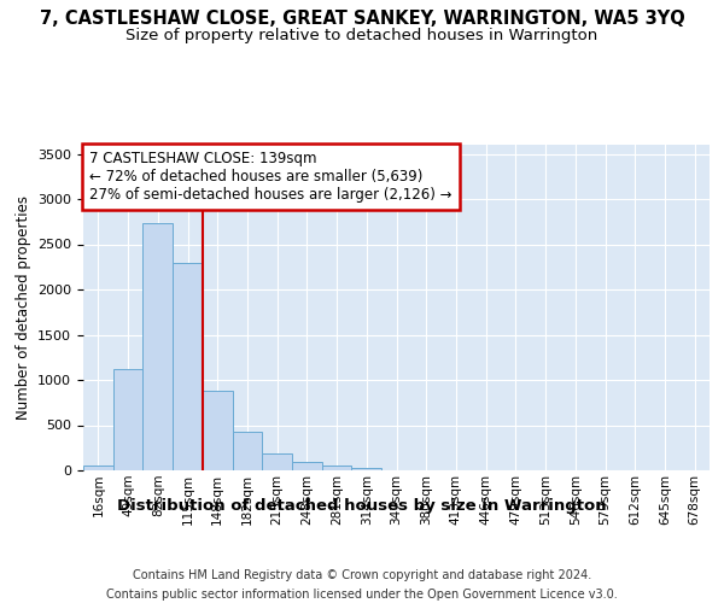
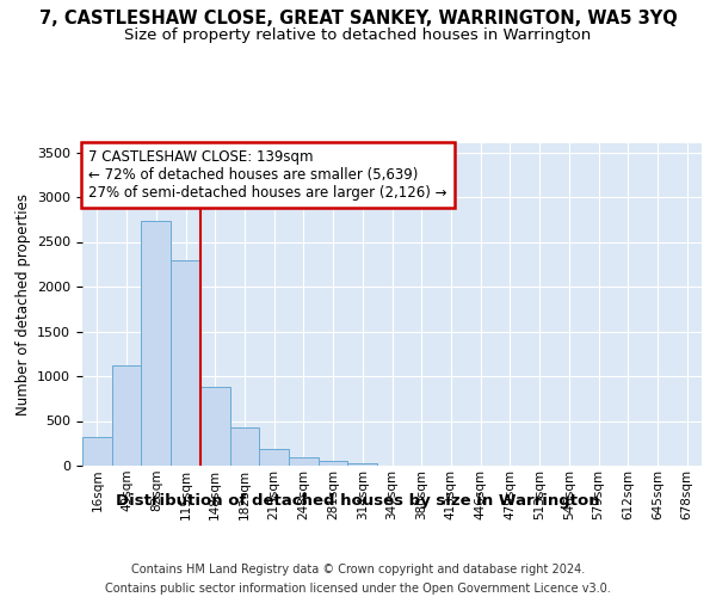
16sqm: 50 -> 320
